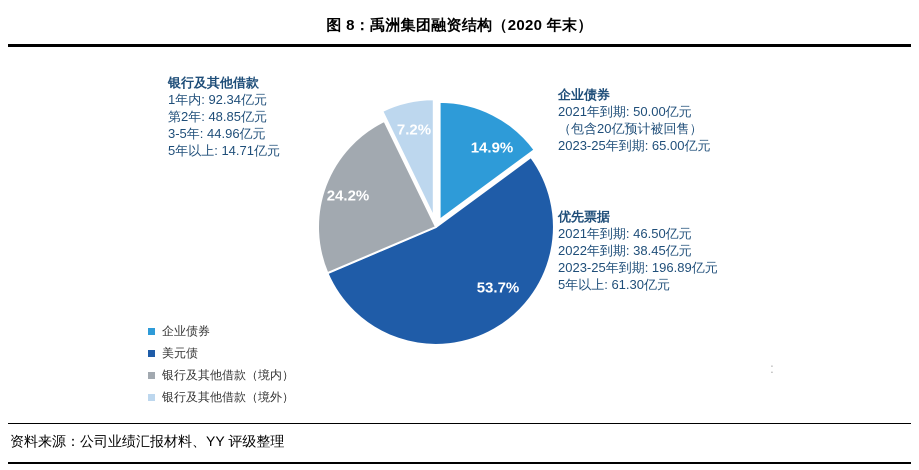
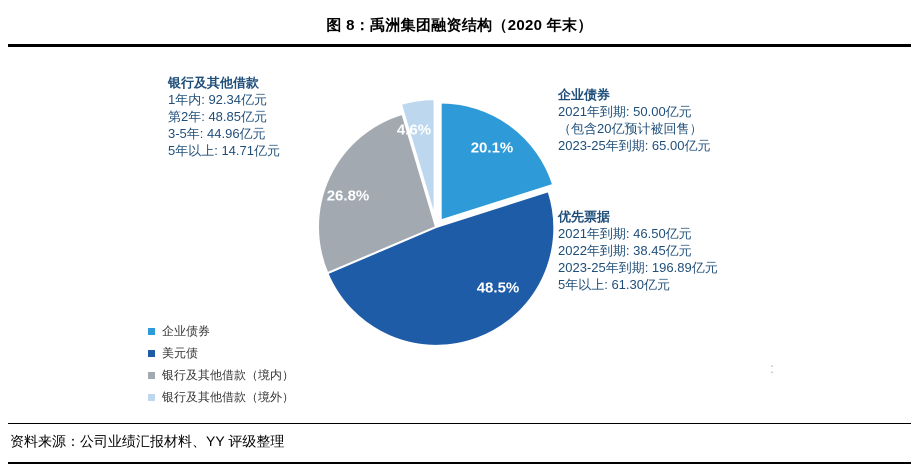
企业债券: 14.9% -> 20.1%
美元债: 53.7% -> 48.5%
银行及其他借款（境内）: 24.2% -> 26.8%
银行及其他借款（境外）: 7.2% -> 4.6%
